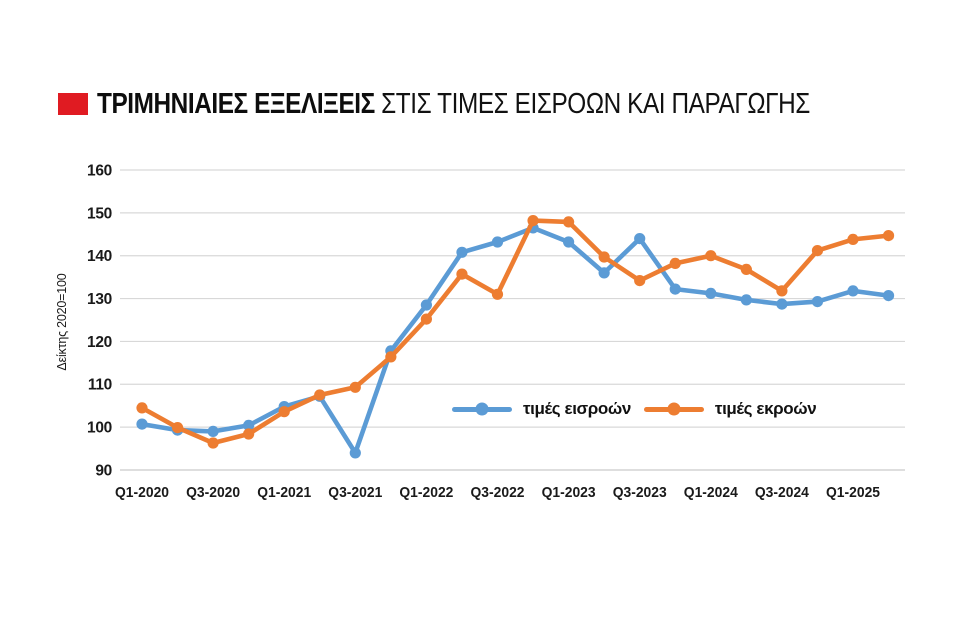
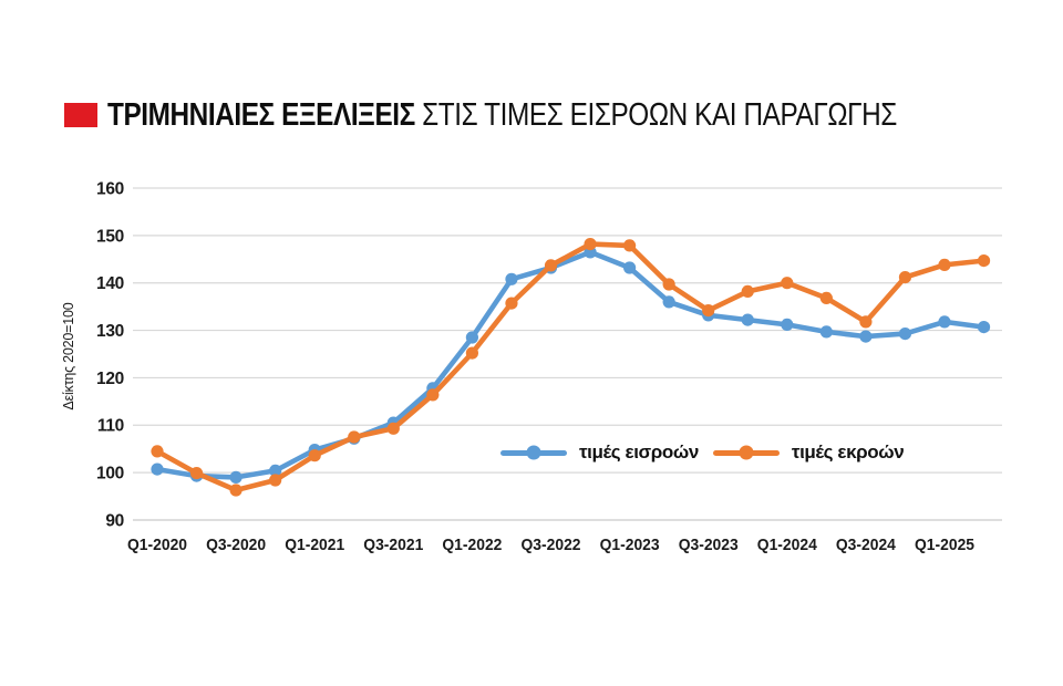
τιμές εισροών/Q3-2021: 94 -> 110
τιμές εκροών/Q3-2022: 131 -> 144
τιμές εισροών/Q3-2023: 144 -> 133
